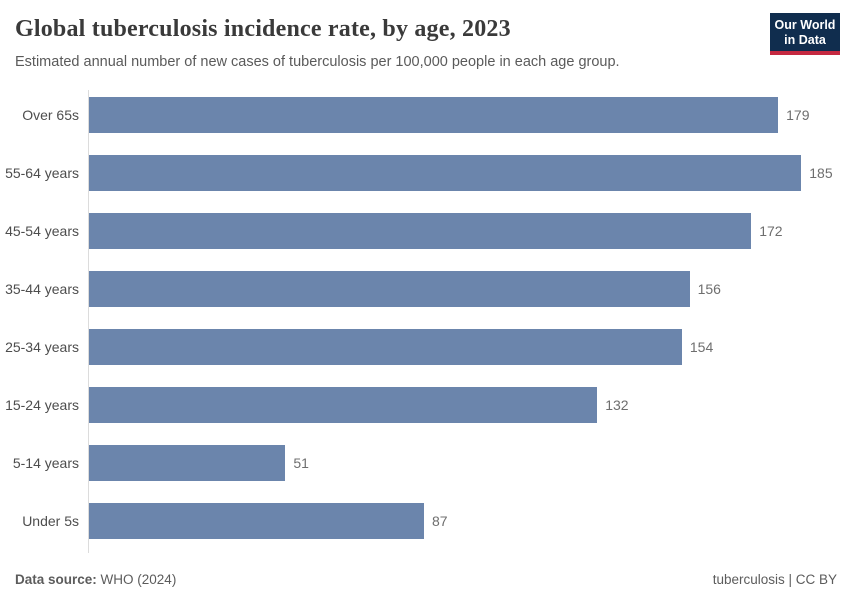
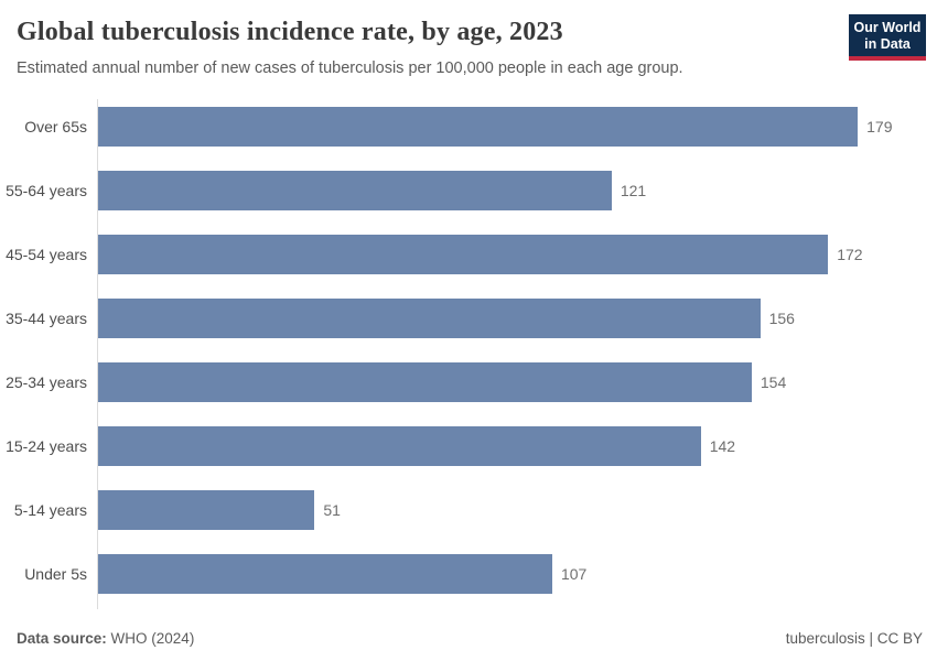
55-64 years: 185 -> 121
15-24 years: 132 -> 142
Under 5s: 87 -> 107
